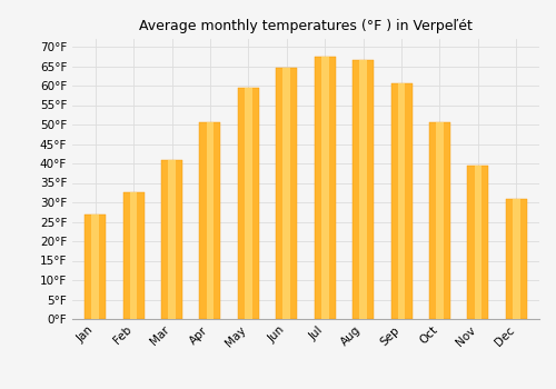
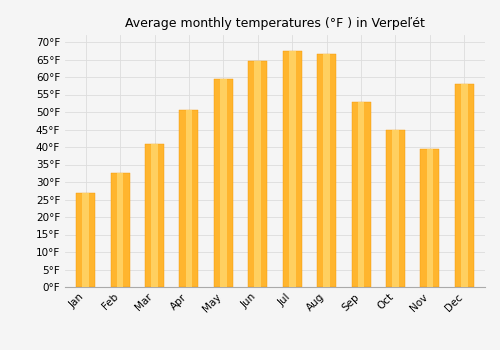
Sep: 60.5°F -> 53.0°F
Oct: 50.5°F -> 45.0°F
Dec: 31.0°F -> 58.0°F
